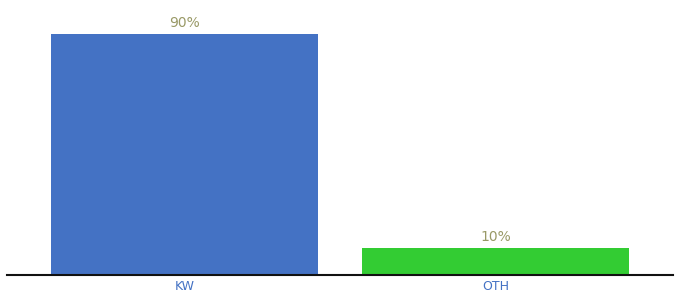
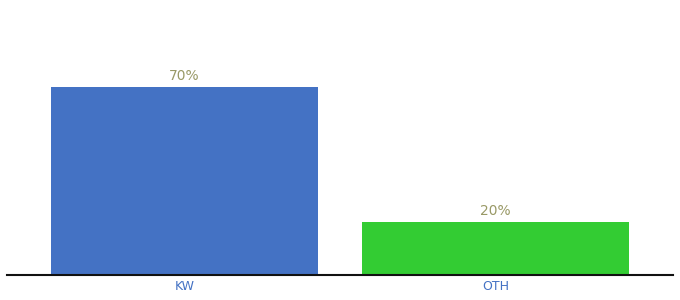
KW: 90% -> 70%
OTH: 10% -> 20%
